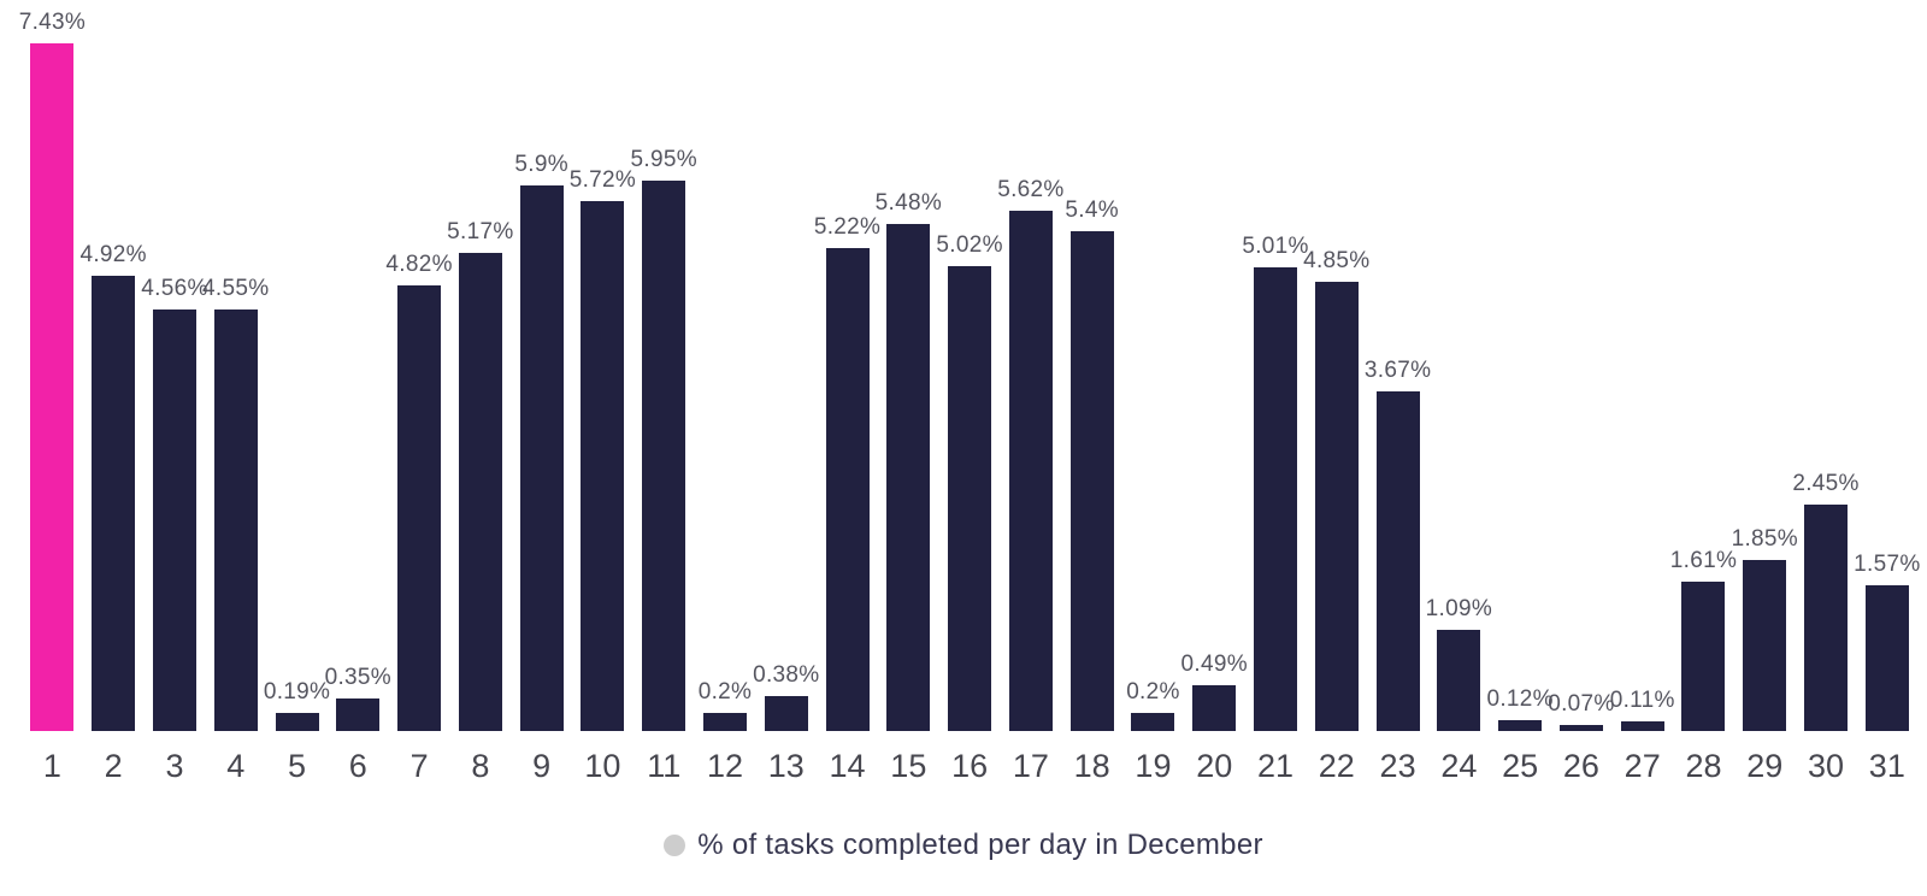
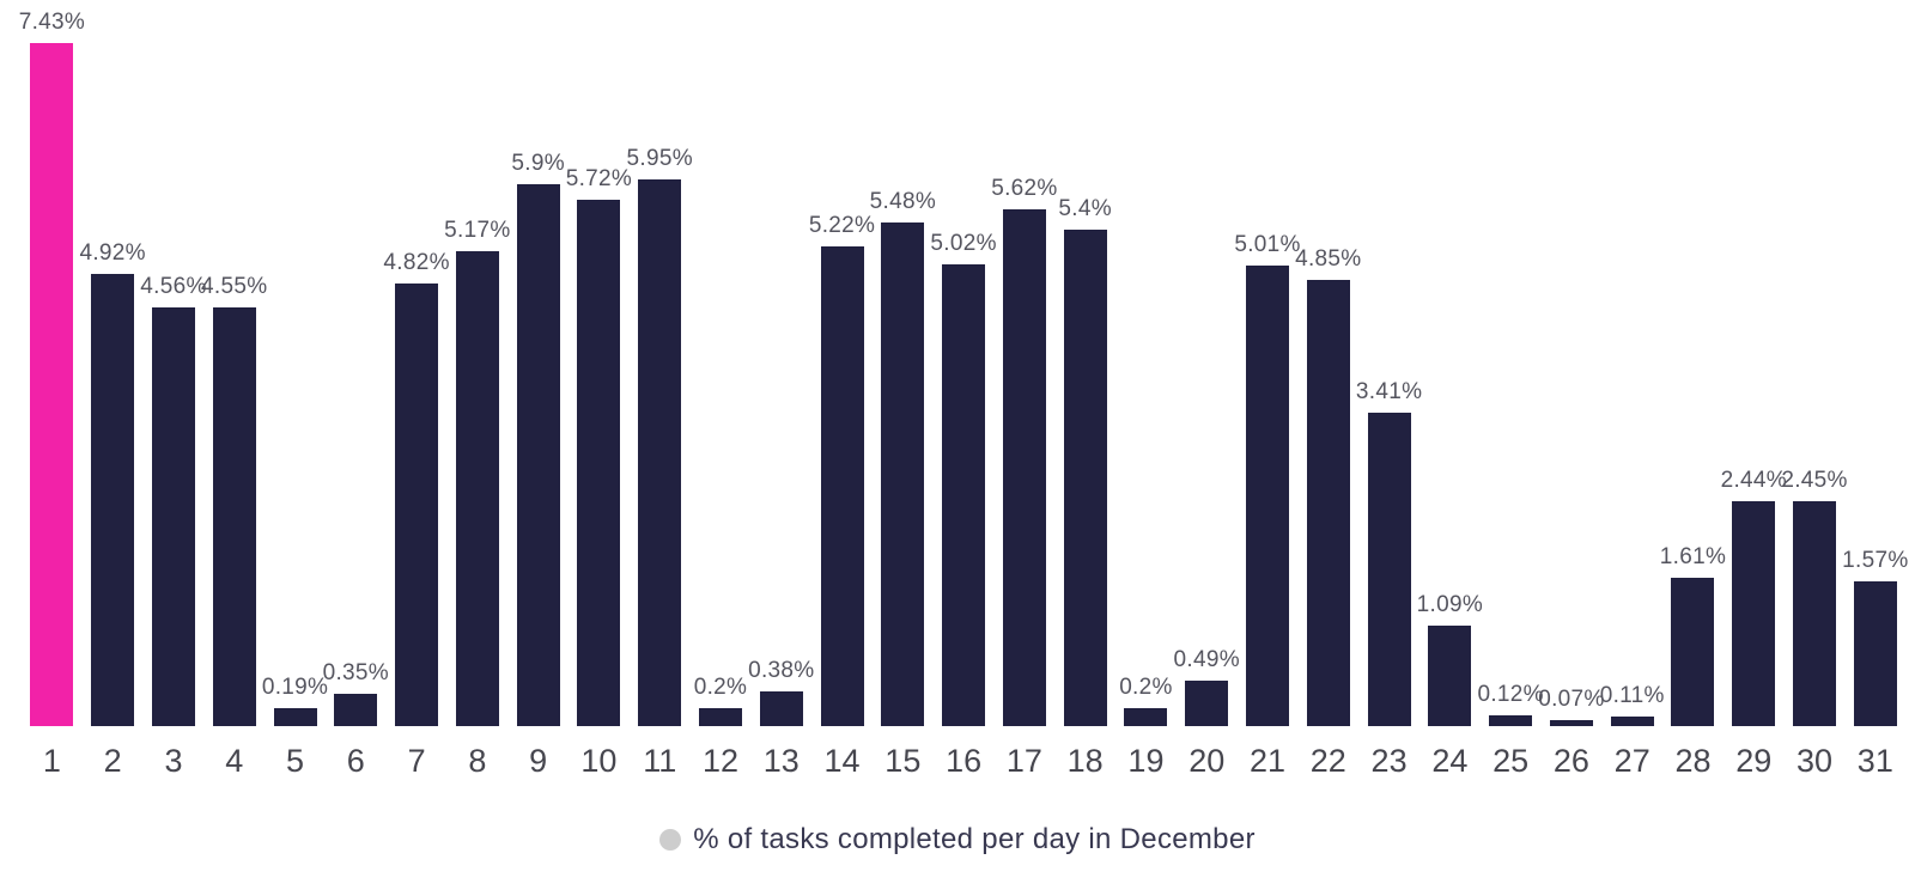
23: 3.67% -> 3.41%
29: 1.85% -> 2.44%
